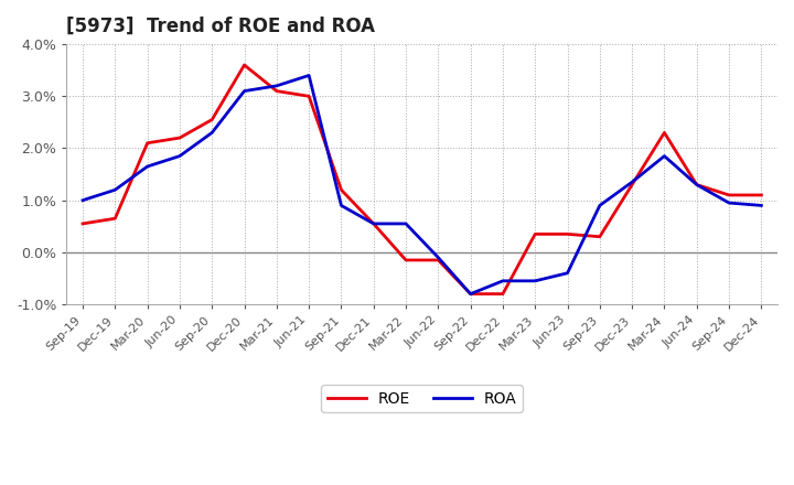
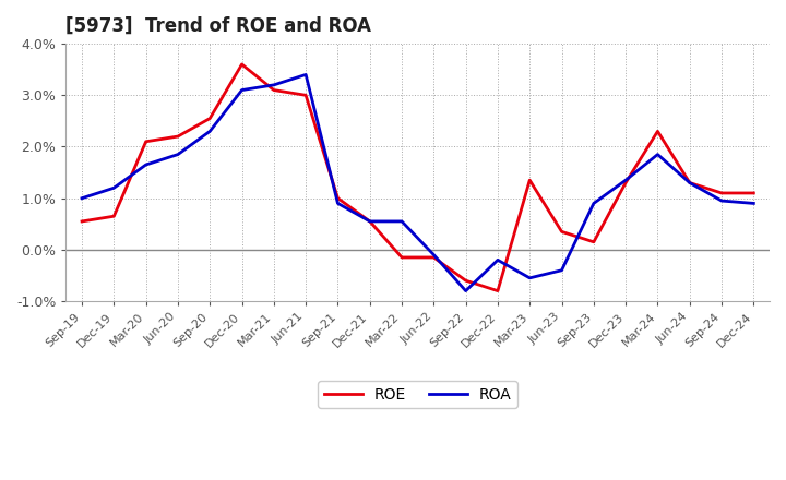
ROE/Sep-21: 1.20% -> 1.00%
ROE/Sep-22: -0.80% -> -0.60%
ROA/Dec-22: -0.55% -> -0.20%
ROE/Mar-23: 0.35% -> 1.35%
ROE/Sep-23: 0.30% -> 0.15%
